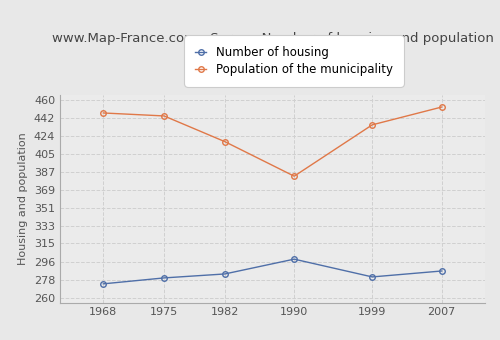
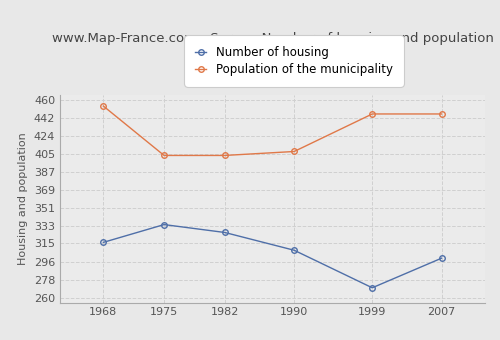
Number of housing/1968: 274 -> 316
Population of the municipality/1968: 447 -> 454
Number of housing/1975: 280 -> 334
Population of the municipality/1975: 444 -> 404
Number of housing/1982: 284 -> 326
Population of the municipality/1982: 418 -> 404
Number of housing/1990: 299 -> 308
Population of the municipality/1990: 383 -> 408
Number of housing/1999: 281 -> 270
Population of the municipality/1999: 435 -> 446
Number of housing/2007: 287 -> 300
Population of the municipality/2007: 453 -> 446
